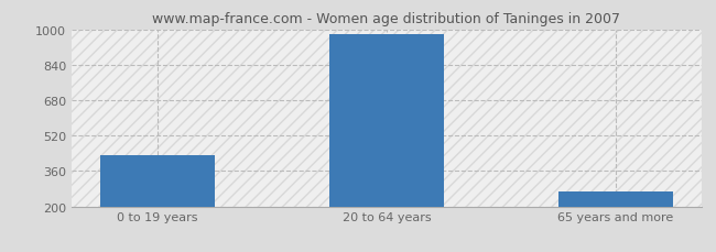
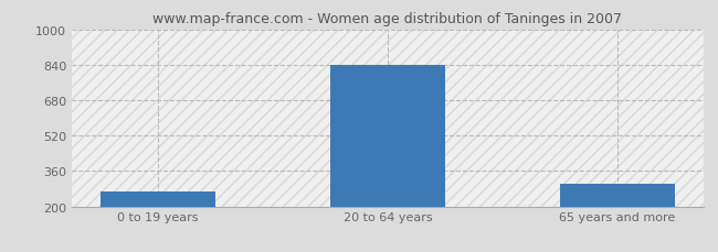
0 to 19 years: 430 -> 270
20 to 64 years: 980 -> 840
65 years and more: 270 -> 300
